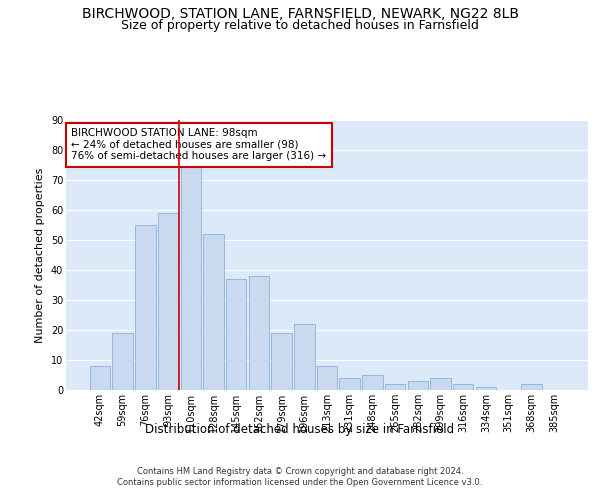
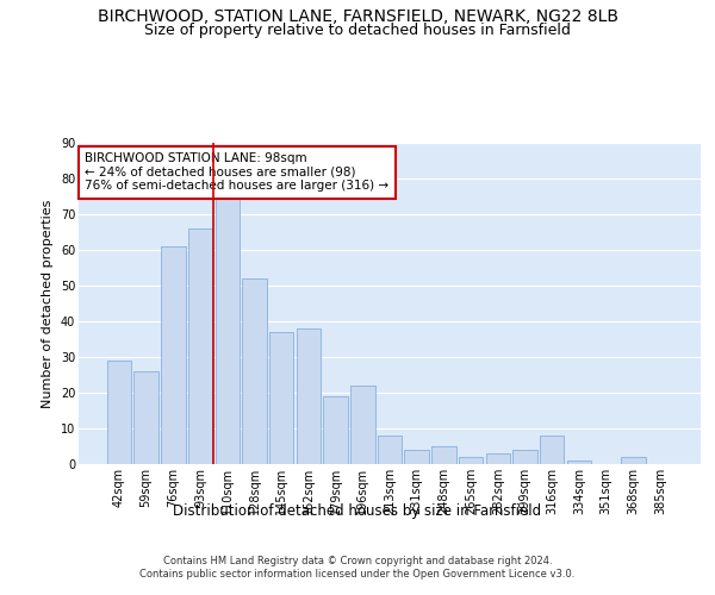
42sqm: 8 -> 29
59sqm: 19 -> 26
76sqm: 55 -> 61
93sqm: 59 -> 66
316sqm: 2 -> 8
